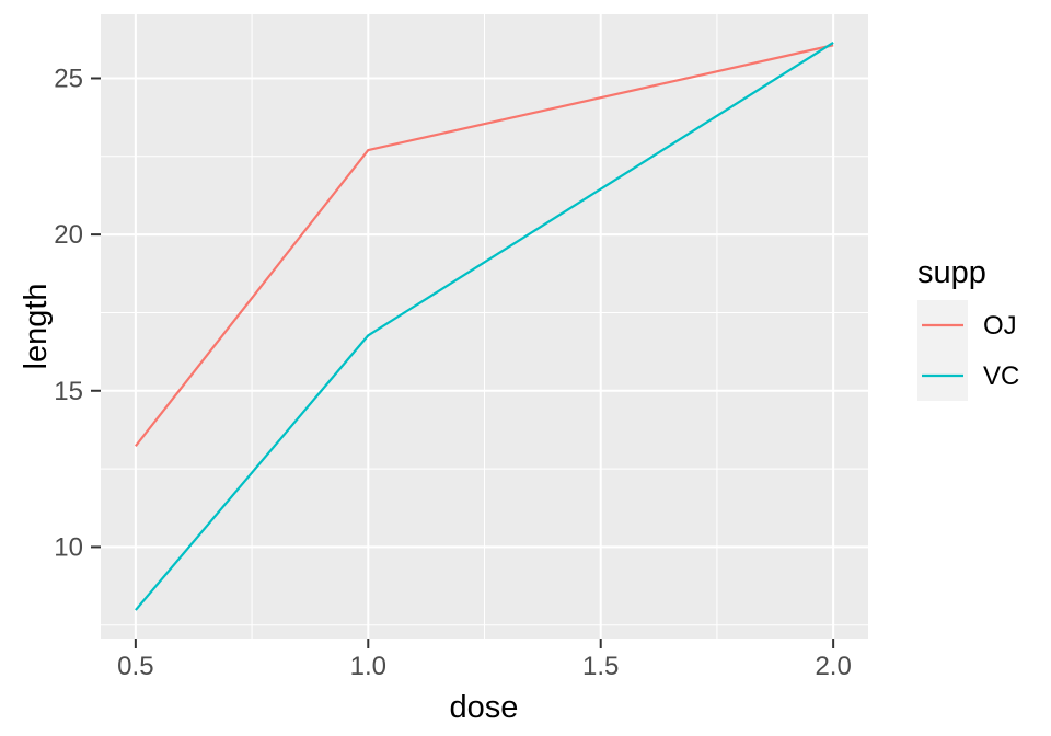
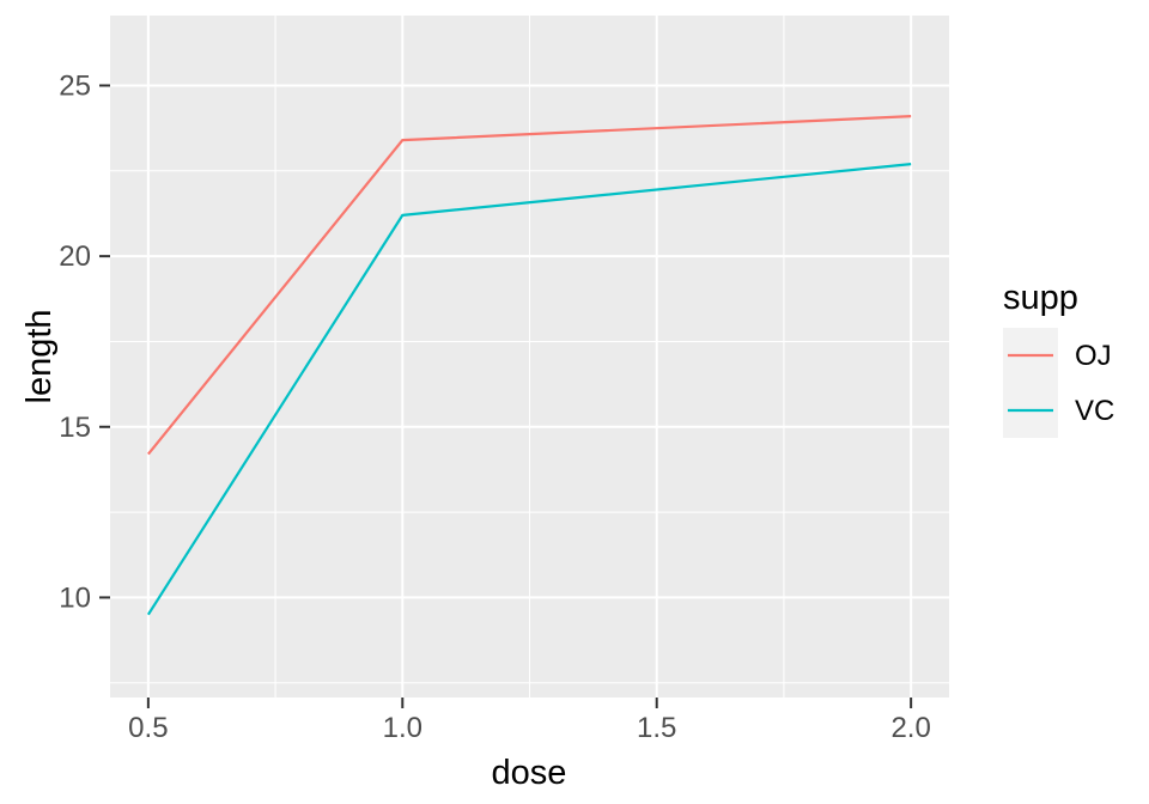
OJ/0.5: 13.2 -> 14.2
VC/0.5: 8.0 -> 9.5
OJ/1.0: 22.7 -> 23.4
VC/1.0: 16.8 -> 21.2
OJ/2.0: 26.1 -> 24.1
VC/2.0: 26.1 -> 22.7
